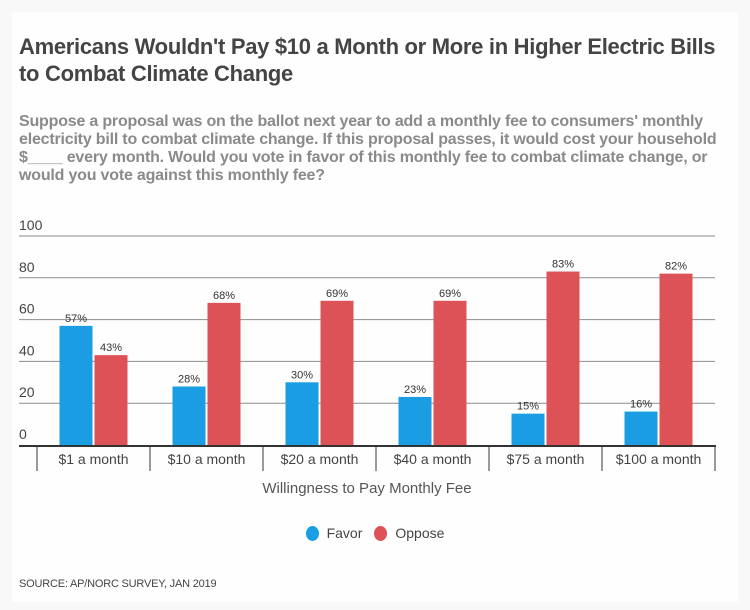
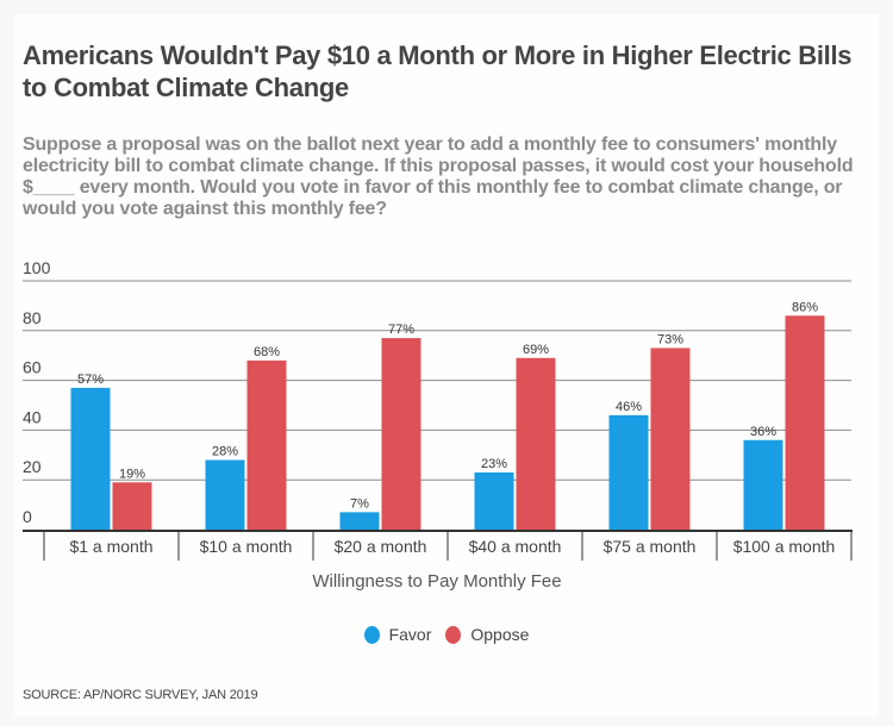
Oppose/$1 a month: 43% -> 19%
Favor/$20 a month: 30% -> 7%
Oppose/$20 a month: 69% -> 77%
Favor/$75 a month: 15% -> 46%
Oppose/$75 a month: 83% -> 73%
Favor/$100 a month: 16% -> 36%
Oppose/$100 a month: 82% -> 86%
